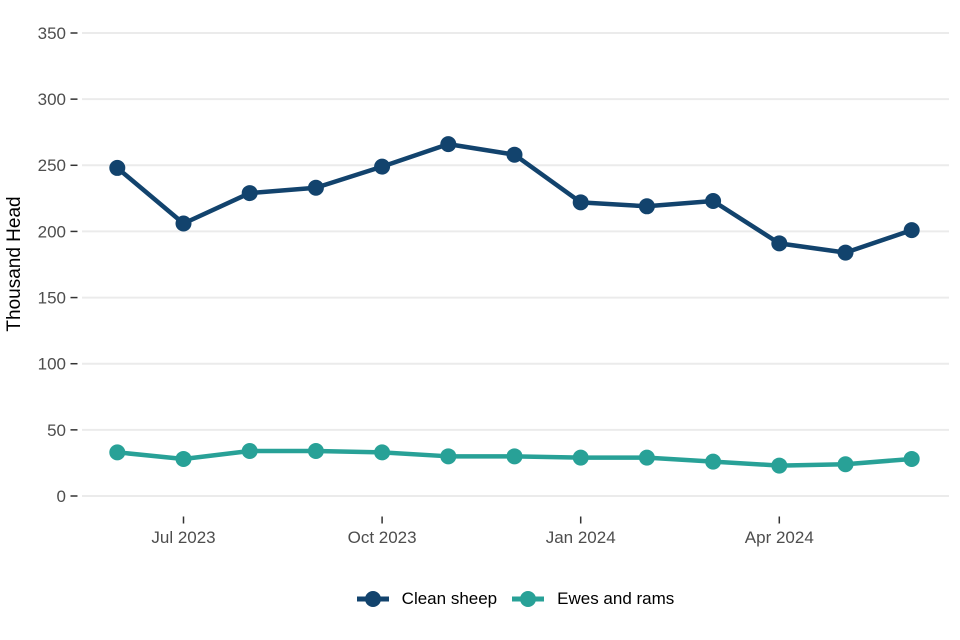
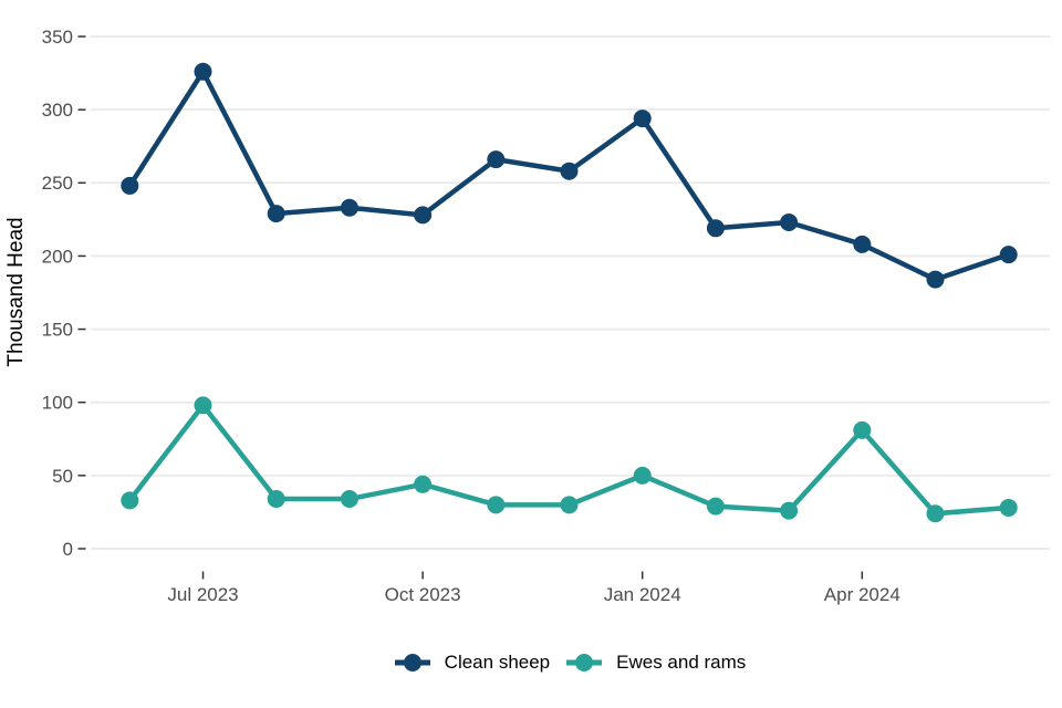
Clean sheep/Jul 2023: 206 -> 326
Ewes and rams/Jul 2023: 28 -> 98
Clean sheep/Oct 2023: 249 -> 228
Ewes and rams/Oct 2023: 33 -> 44
Clean sheep/Jan 2024: 222 -> 294
Ewes and rams/Jan 2024: 29 -> 50
Clean sheep/Apr 2024: 191 -> 208
Ewes and rams/Apr 2024: 23 -> 81
